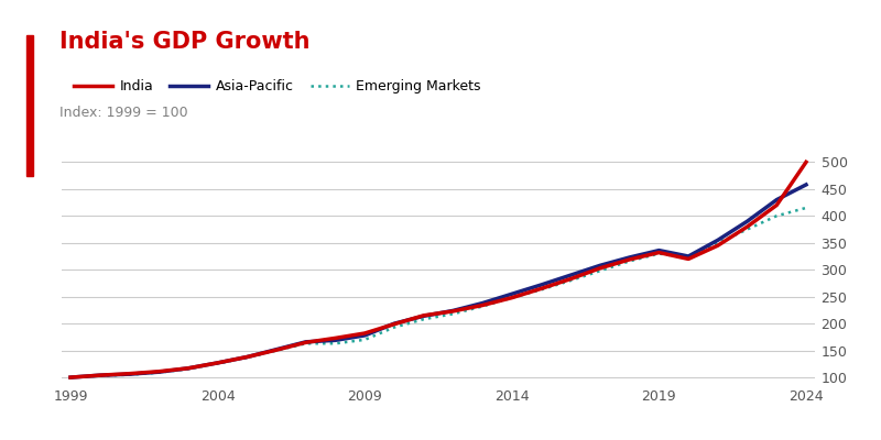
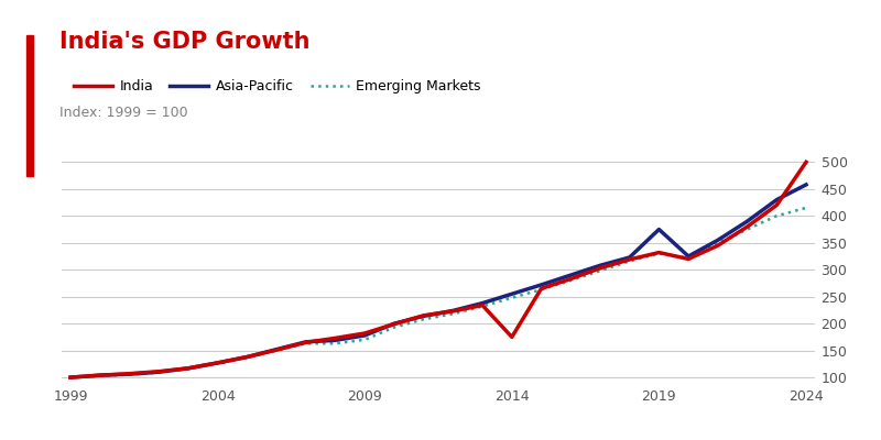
India/2014: 248 -> 175
Asia-Pacific/2019: 336 -> 375
